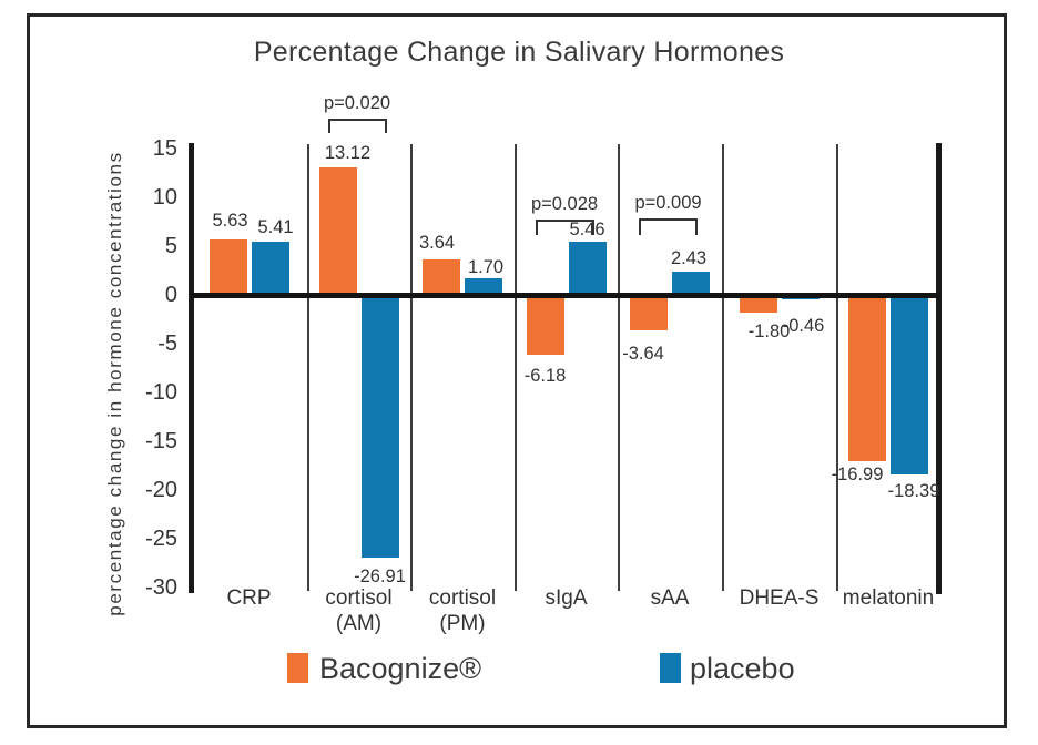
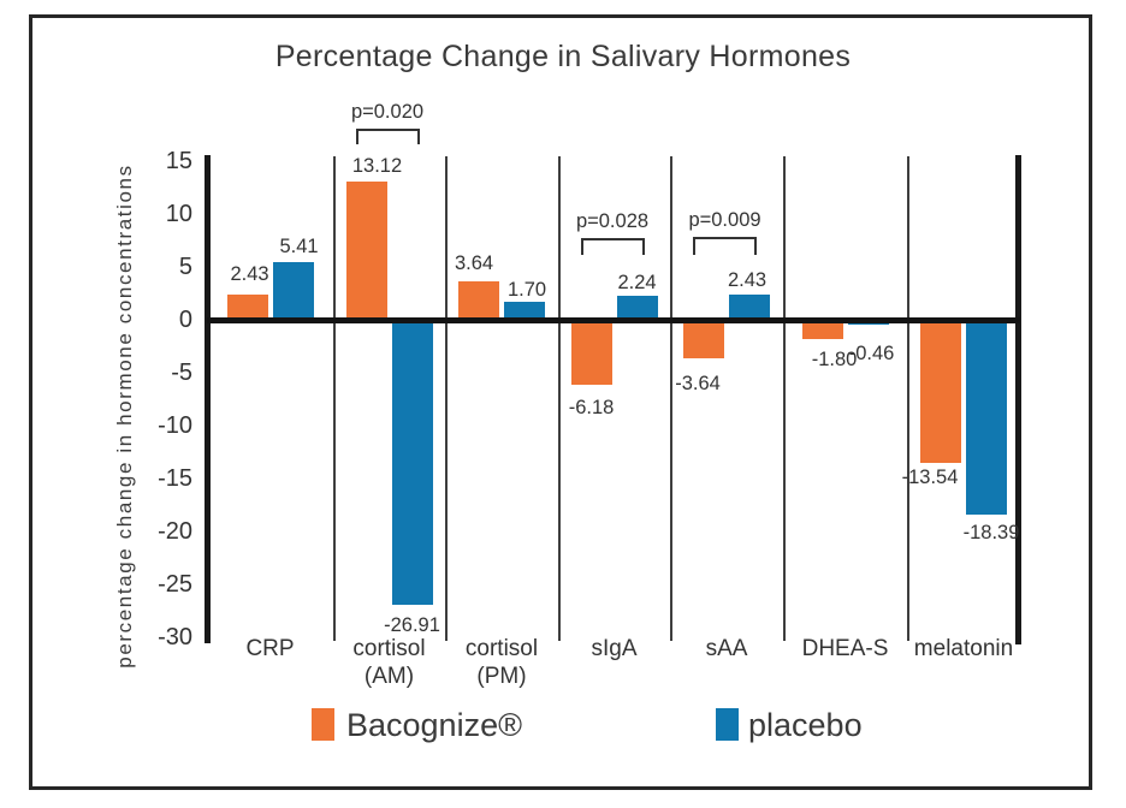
Bacognize®/CRP: 5.63 -> 2.43
placebo/sIgA: 5.46 -> 2.24
Bacognize®/melatonin: -16.99 -> -13.54
